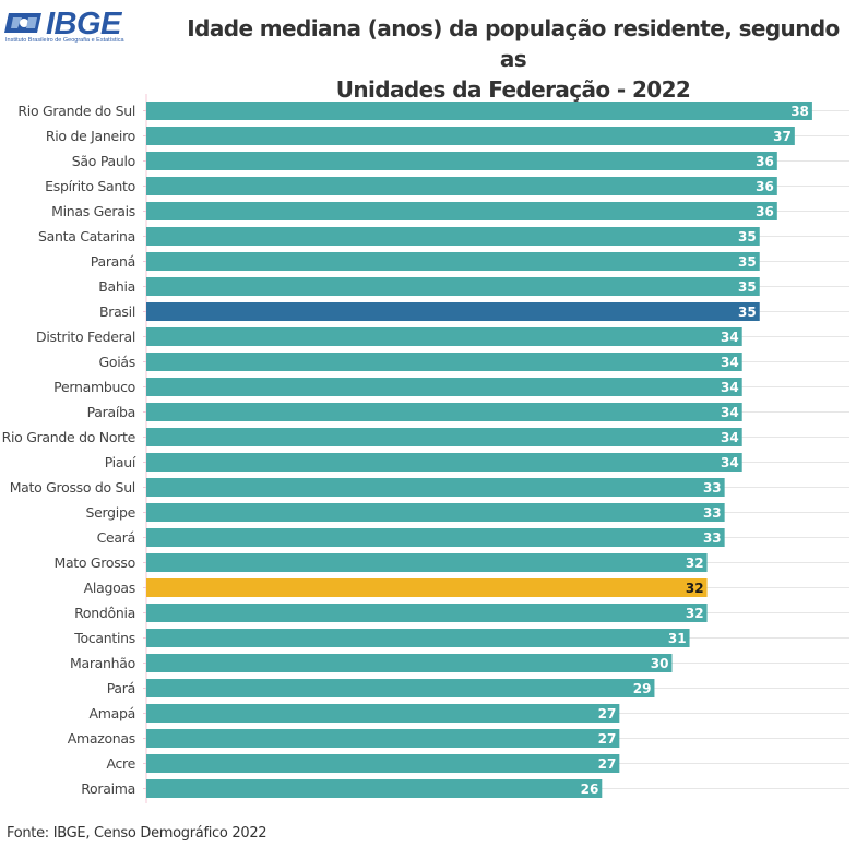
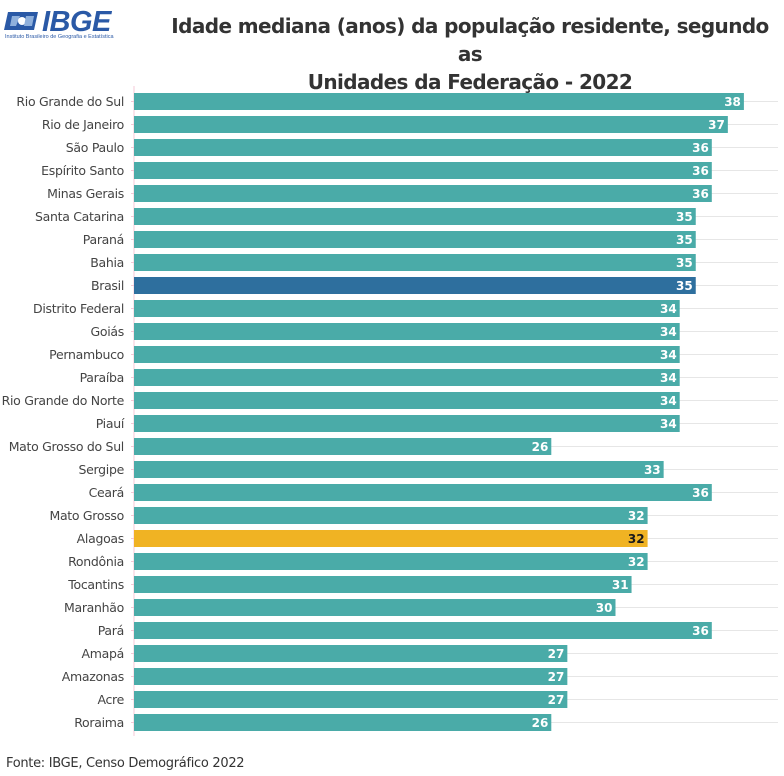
Mato Grosso do Sul: 33 -> 26
Ceará: 33 -> 36
Pará: 29 -> 36
